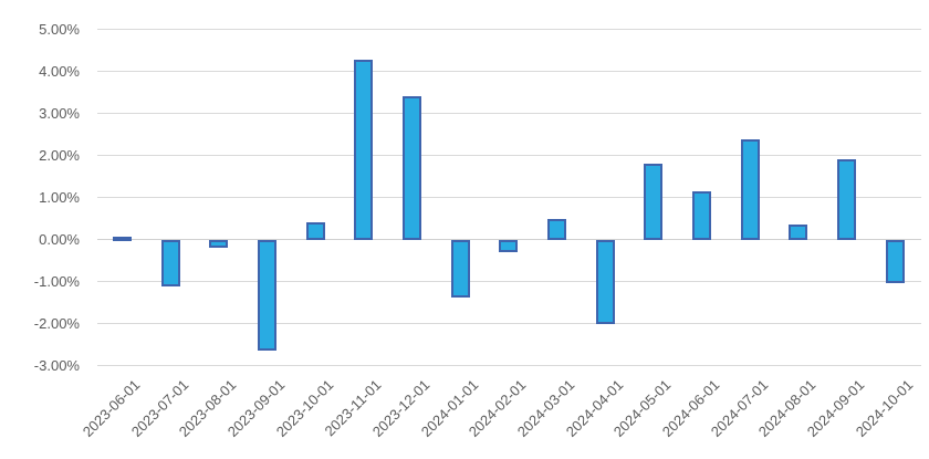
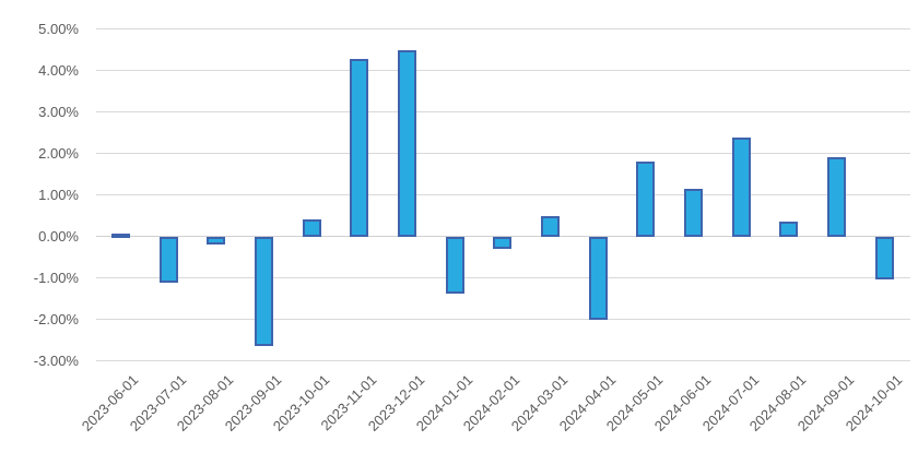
2023-12-01: 3.4% -> 4.5%
